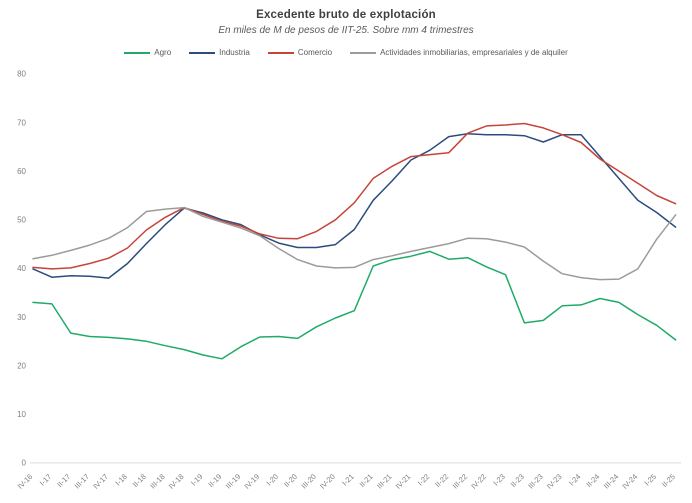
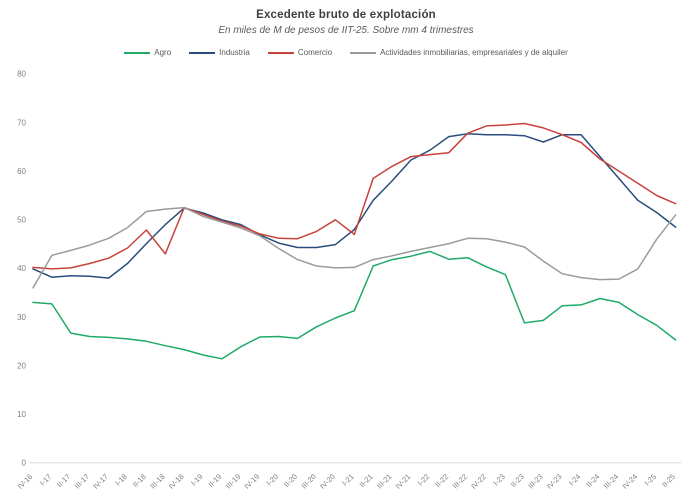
Actividades inmobiliarias, empresariales y de alquiler/IV-16: 42 -> 36
Comercio/III-18: 50 -> 43
Comercio/I-21: 54 -> 47
